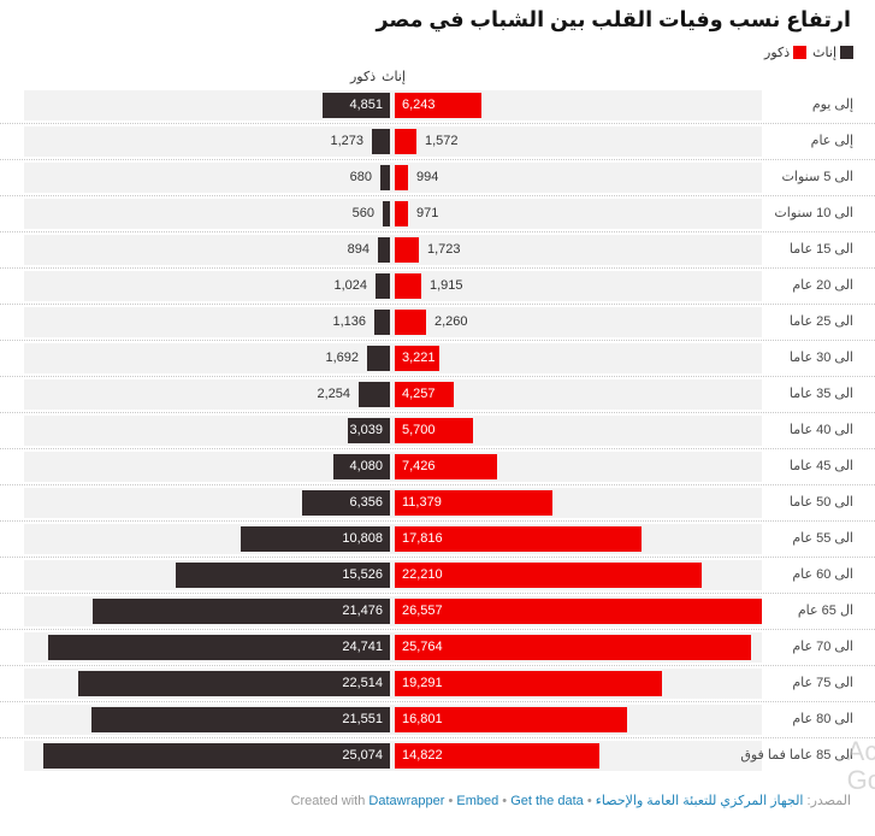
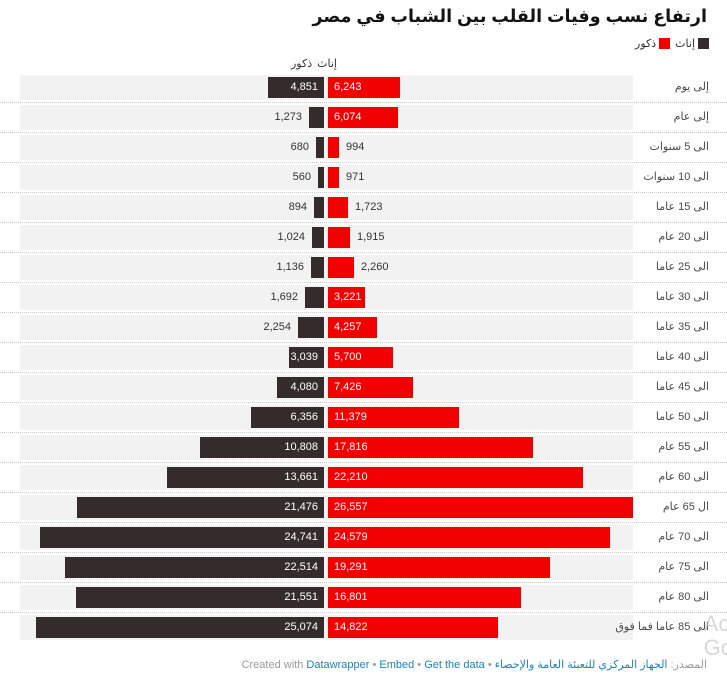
ذكور/إلى عام: 1,572 -> 6,074
إناث/الى 60 عام: 15,526 -> 13,661
ذكور/الى 70 عام: 25,764 -> 24,579
